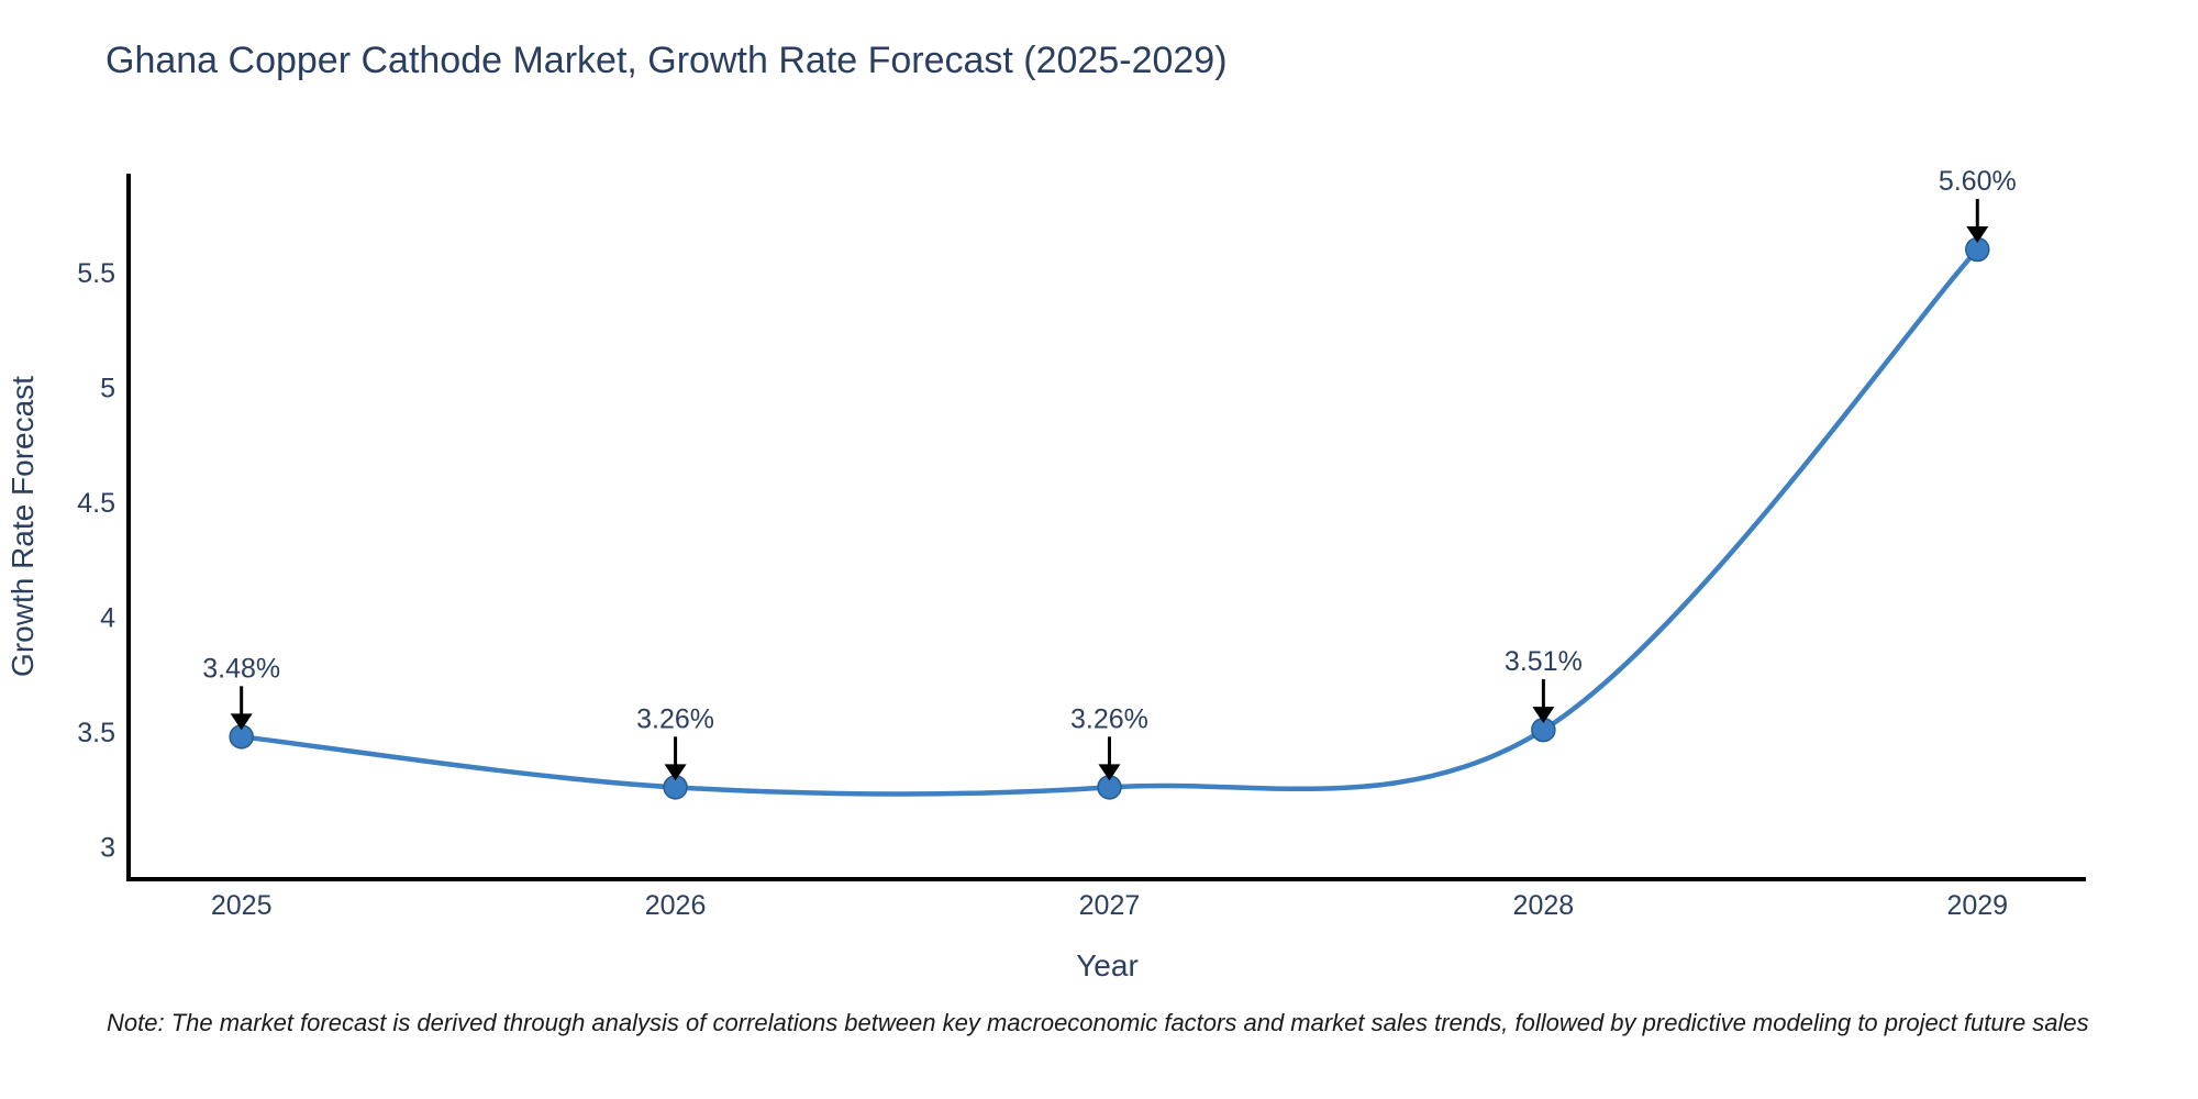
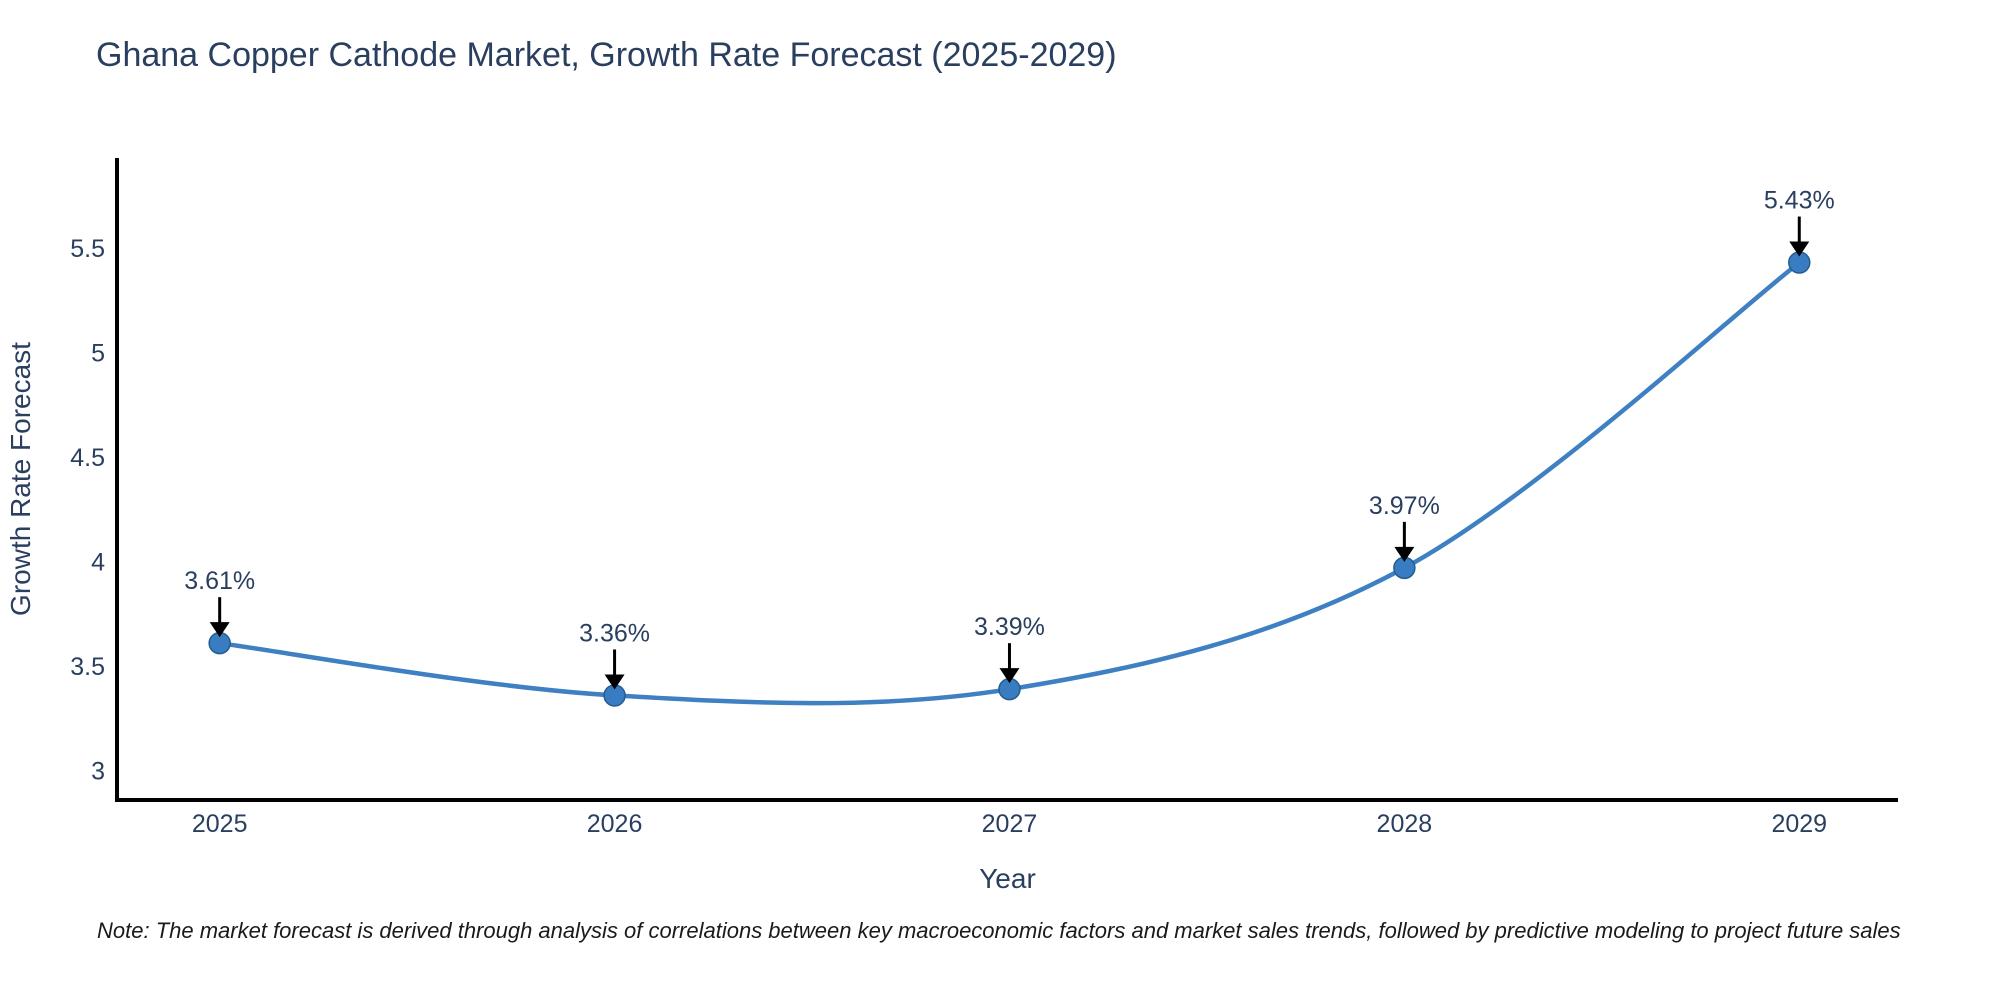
2025: 3.48% -> 3.61%
2026: 3.26% -> 3.36%
2027: 3.26% -> 3.39%
2028: 3.51% -> 3.97%
2029: 5.60% -> 5.43%
